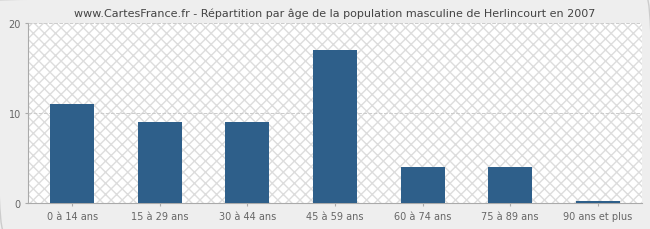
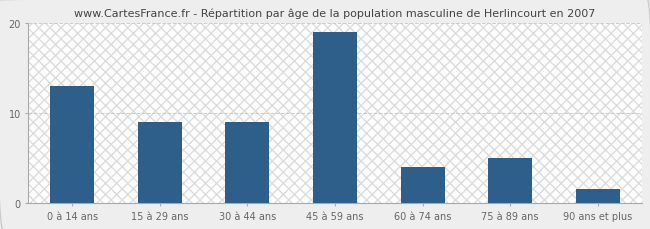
0 à 14 ans: 11.0 -> 13.0
45 à 59 ans: 17.0 -> 19.0
75 à 89 ans: 4.0 -> 5.0
90 ans et plus: 0.2 -> 1.6
